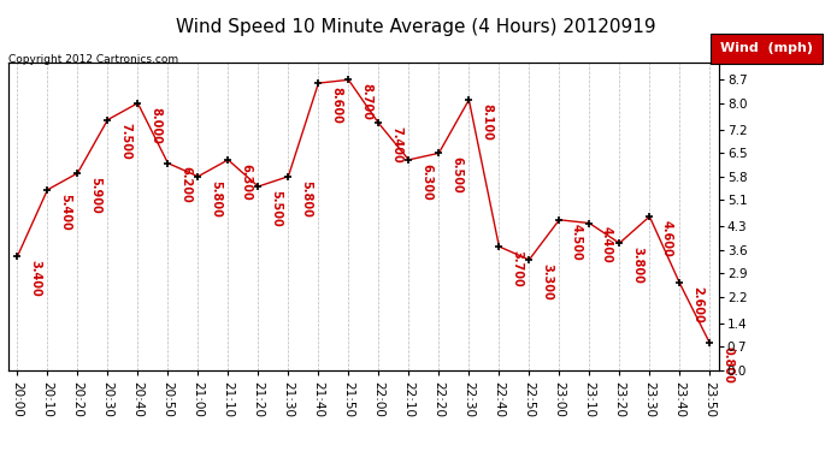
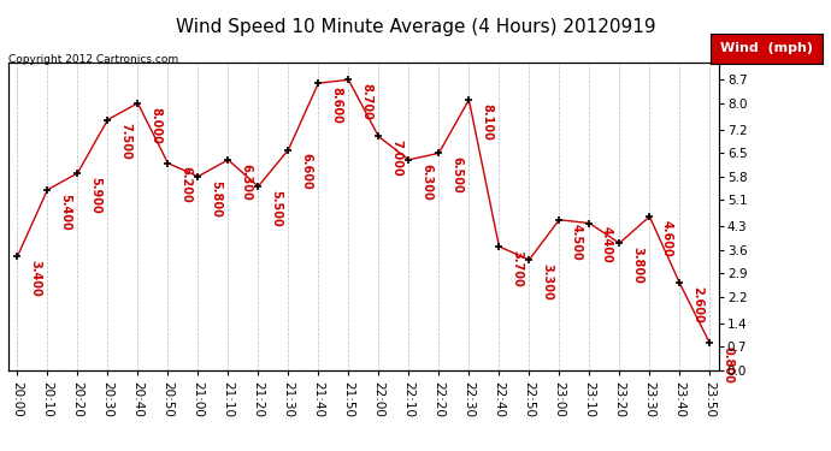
21:30: 5.800 -> 6.600
22:00: 7.400 -> 7.000
